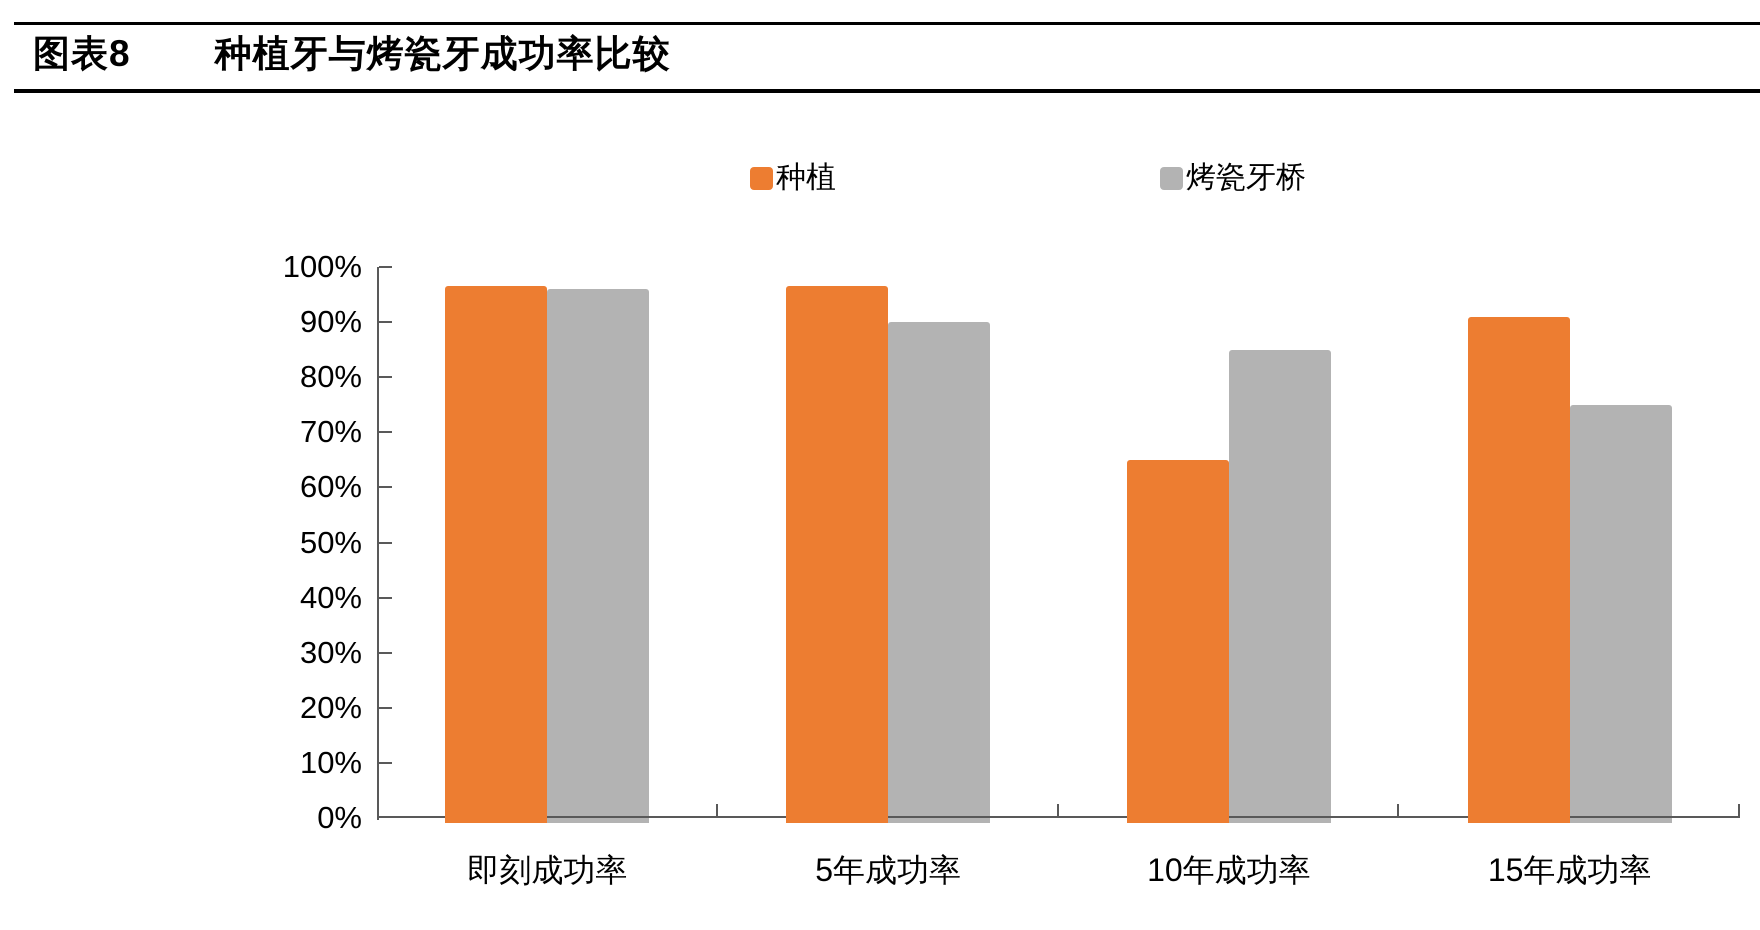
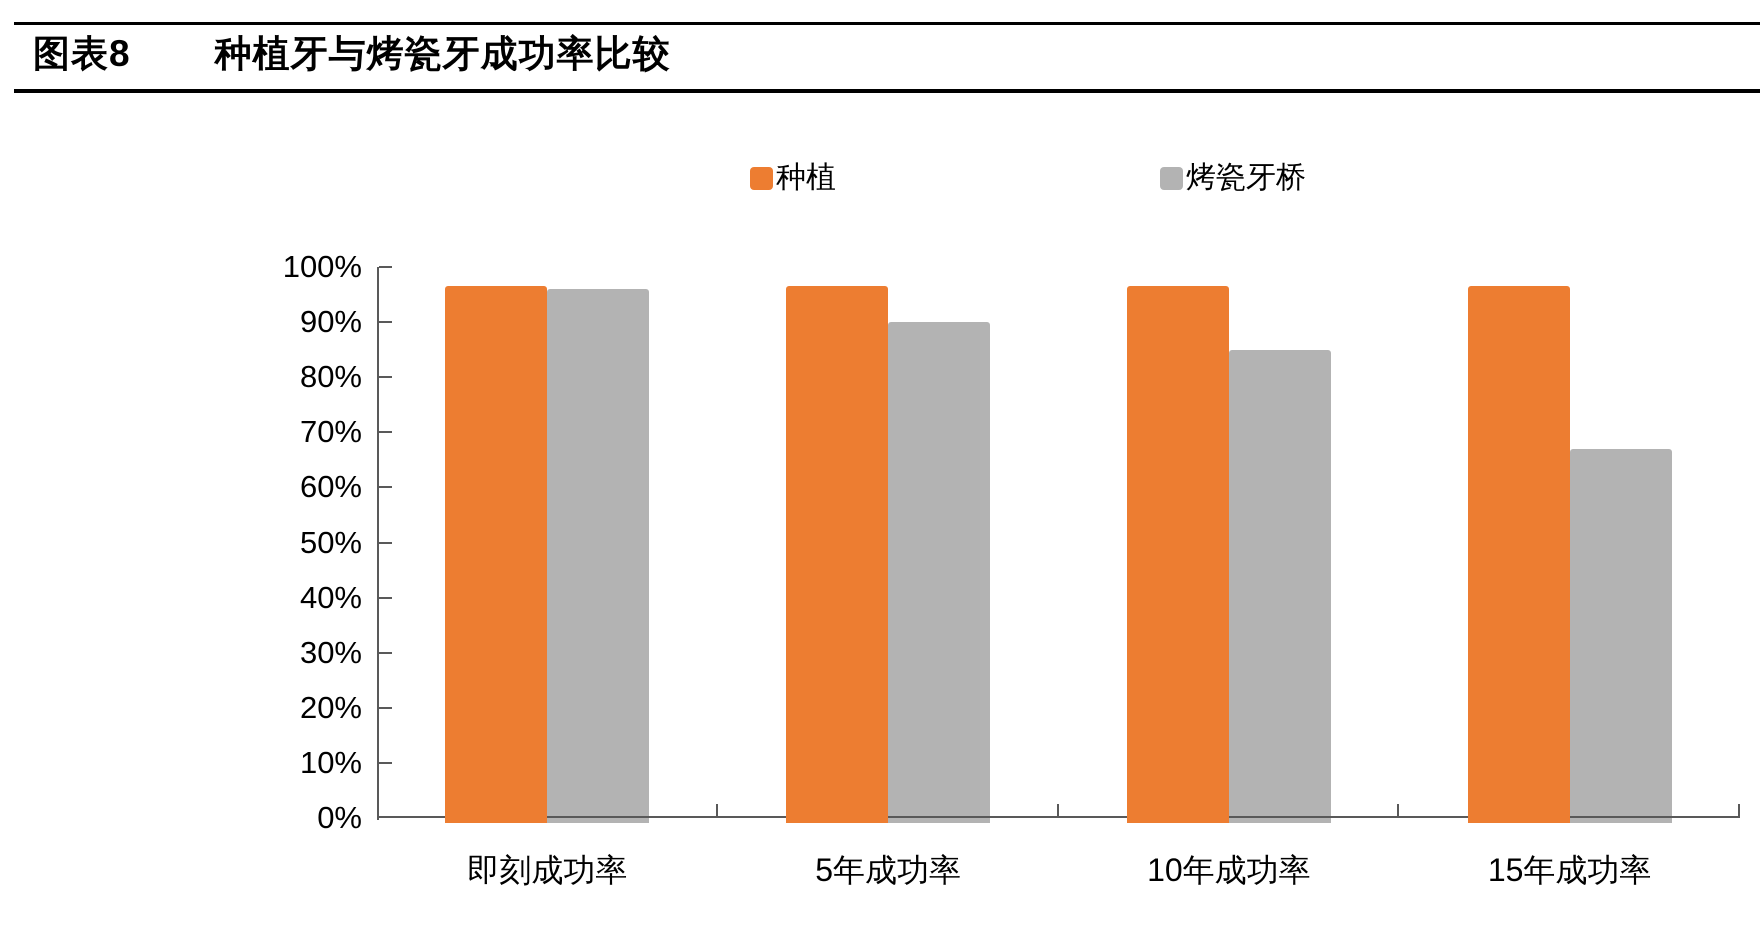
种植/10年成功率: 65% -> 96%
种植/15年成功率: 91% -> 96%
烤瓷牙桥/15年成功率: 75% -> 67%
